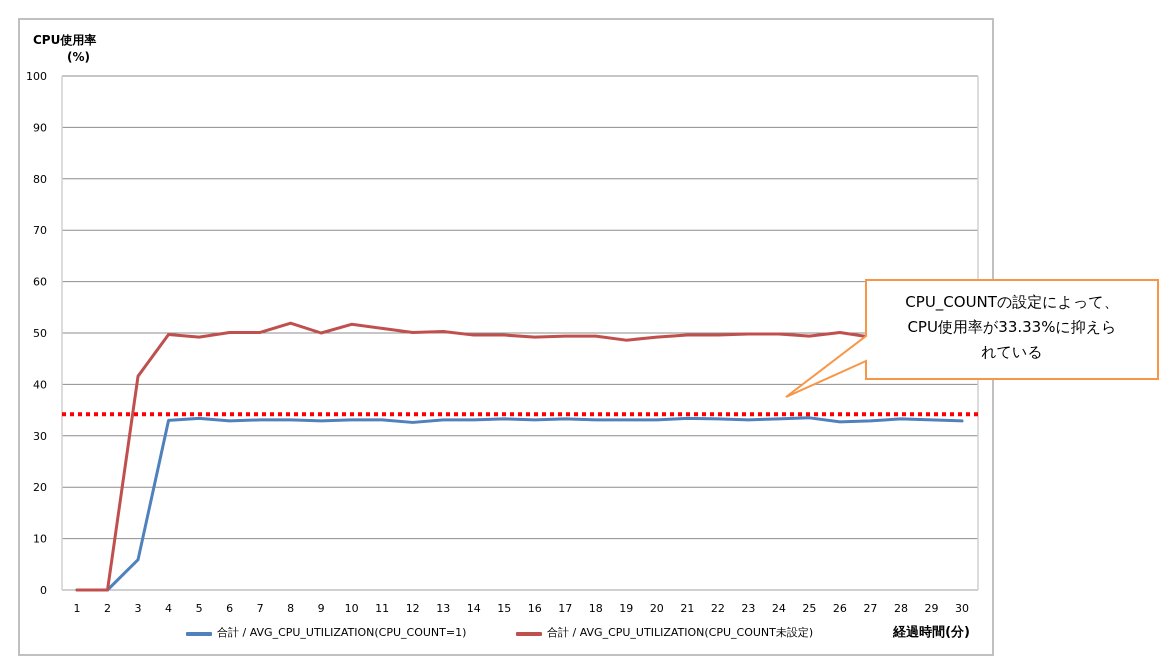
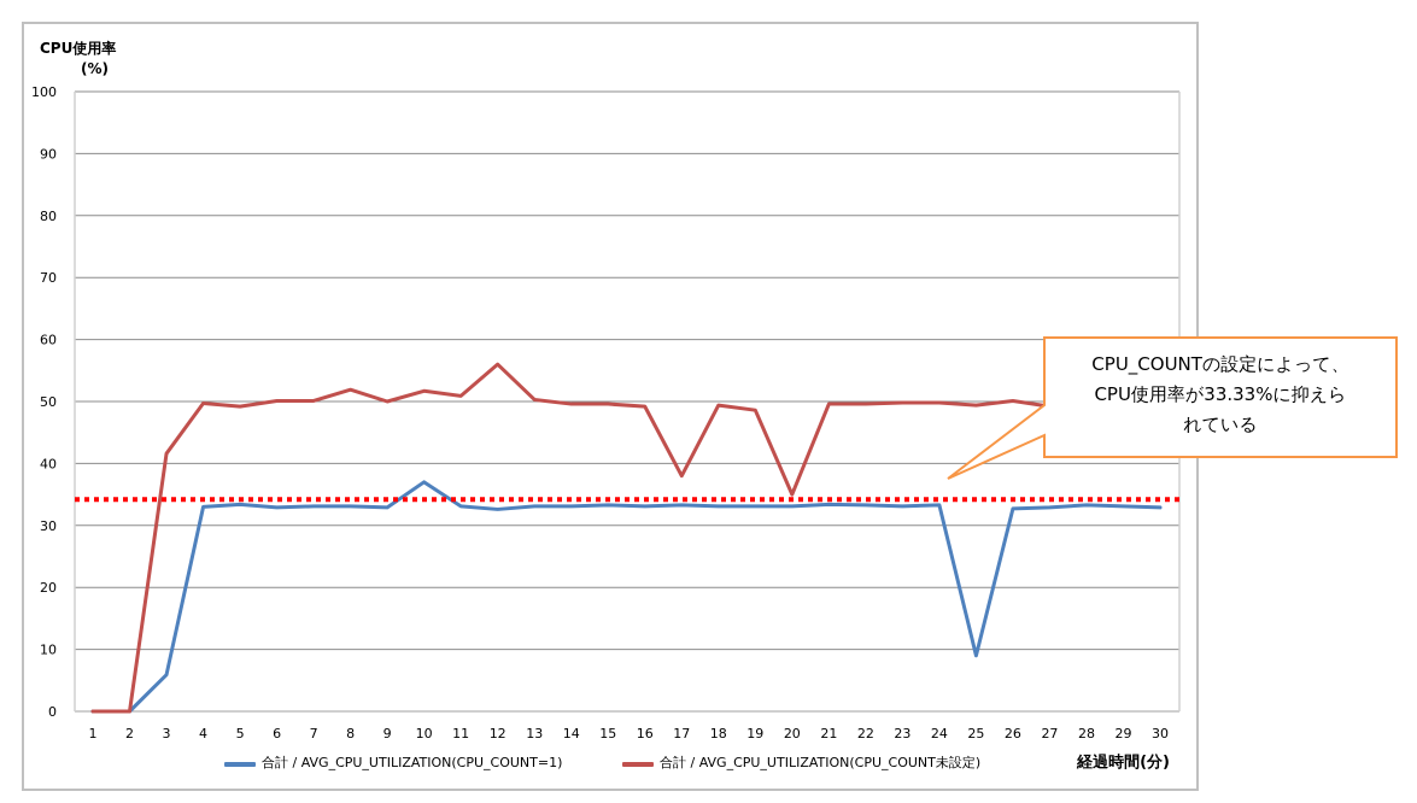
合計 / AVG_CPU_UTILIZATION(CPU_COUNT=1)/10: 33 -> 37
合計 / AVG_CPU_UTILIZATION(CPU_COUNT未設定)/12: 50 -> 56
合計 / AVG_CPU_UTILIZATION(CPU_COUNT未設定)/17: 49 -> 38
合計 / AVG_CPU_UTILIZATION(CPU_COUNT未設定)/20: 49 -> 35
合計 / AVG_CPU_UTILIZATION(CPU_COUNT=1)/25: 34 -> 9
